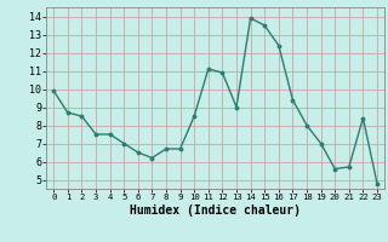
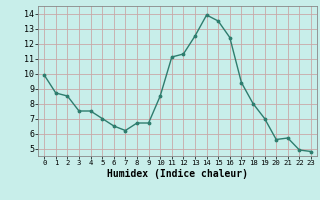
12: 10.9 -> 11.3
13: 9.0 -> 12.5
22: 8.4 -> 4.9
